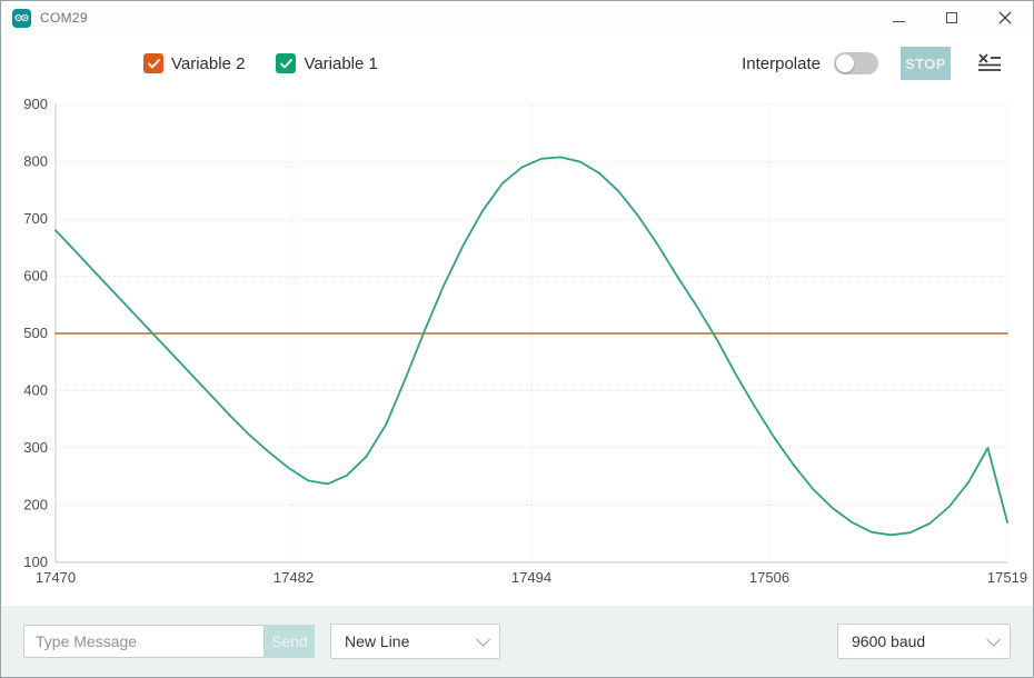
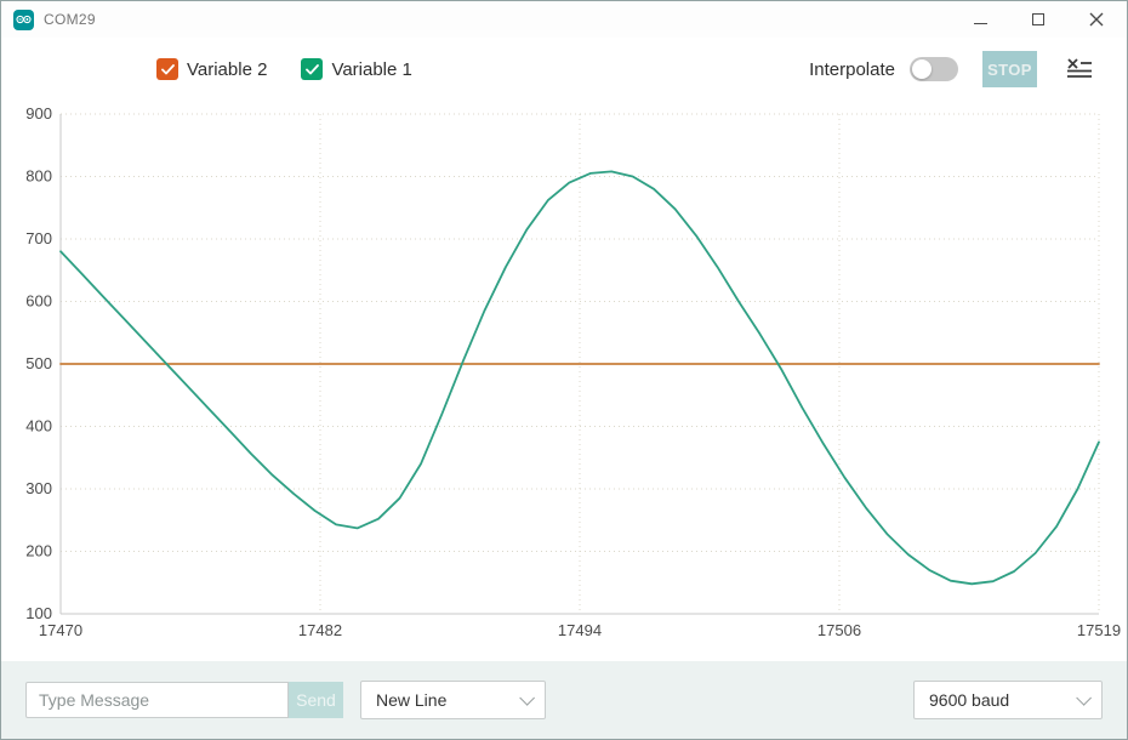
Variable 1/17519: 170 -> 380
